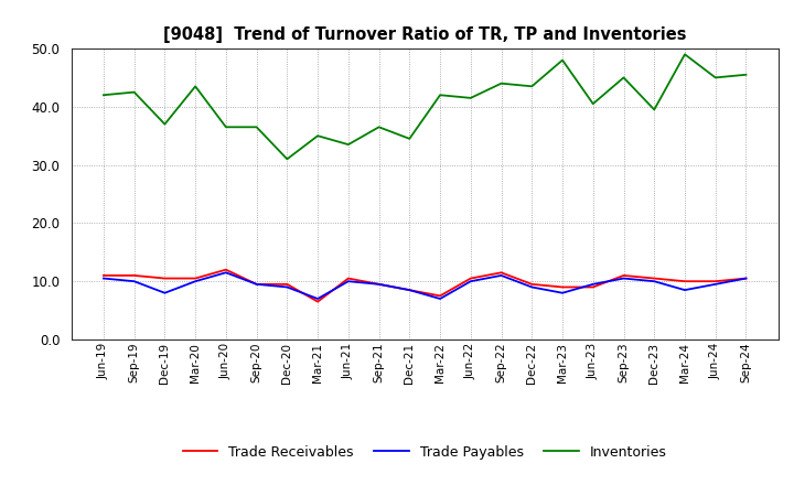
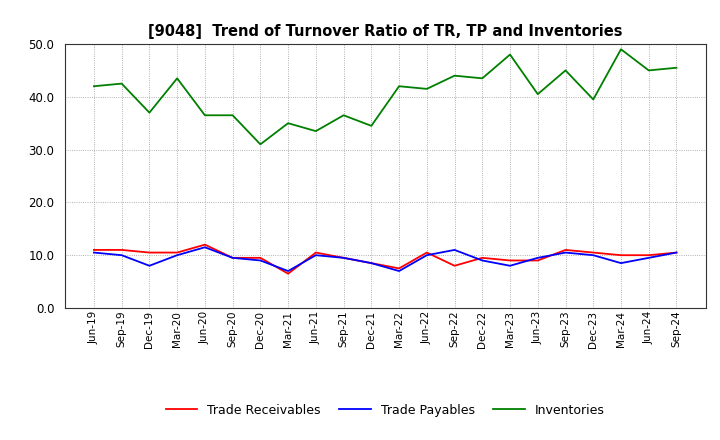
Trade Receivables/Sep-22: 11.5 -> 8.0
